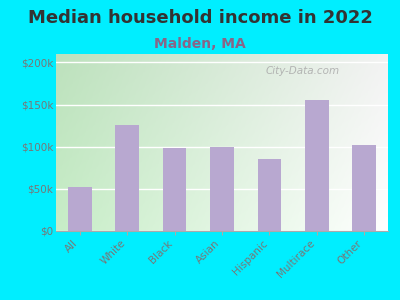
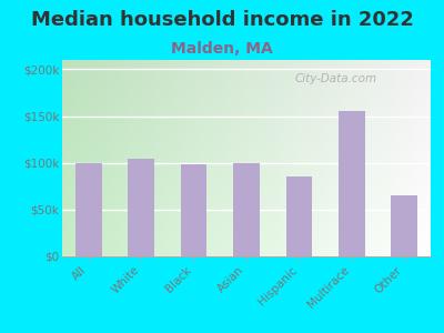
All: $52k -> $100k
White: $126k -> $104k
Other: $102k -> $65k
